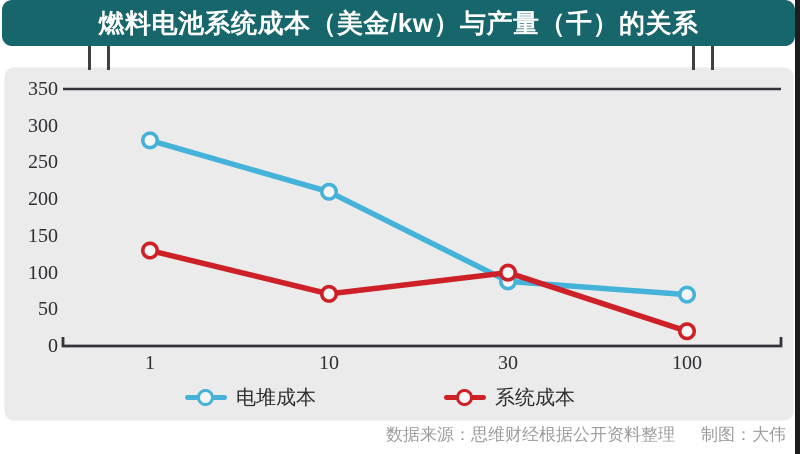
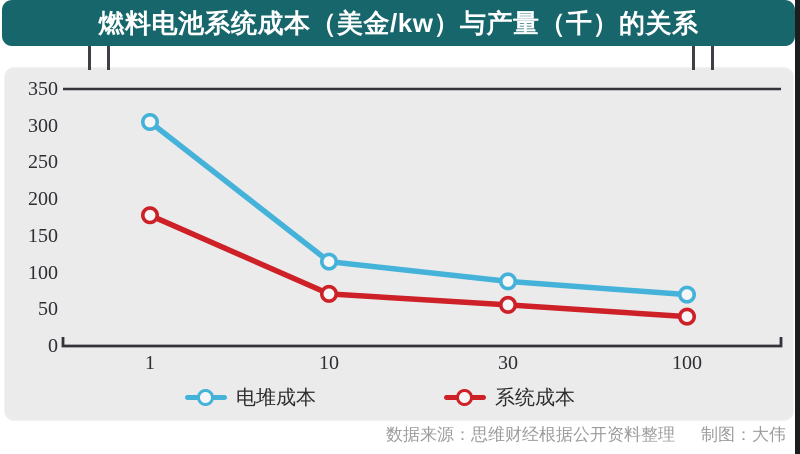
电堆成本/1: 280 -> 300
系统成本/1: 130 -> 180
电堆成本/10: 210 -> 120
系统成本/30: 100 -> 60
系统成本/100: 20 -> 40
